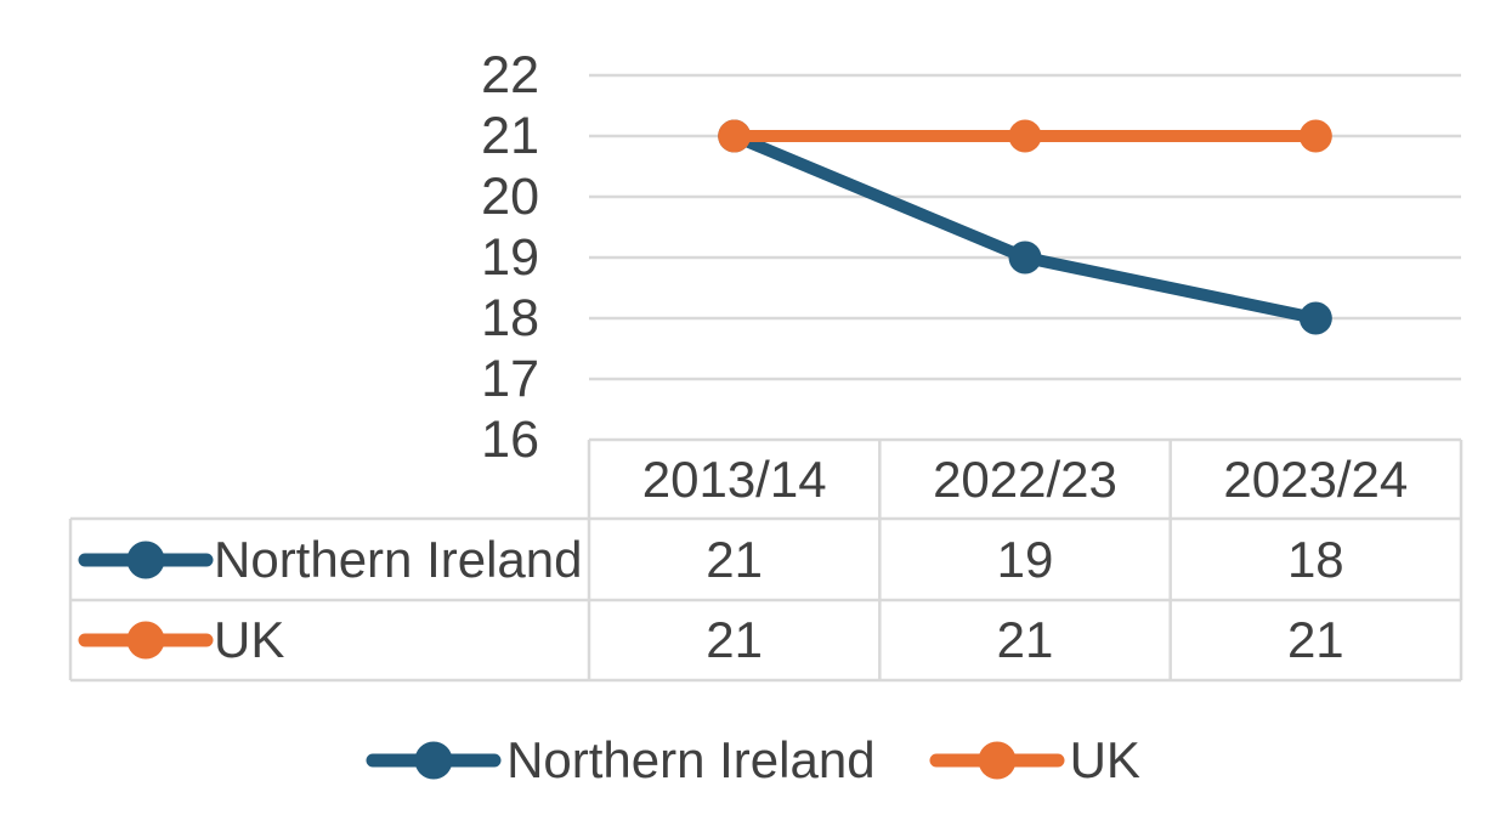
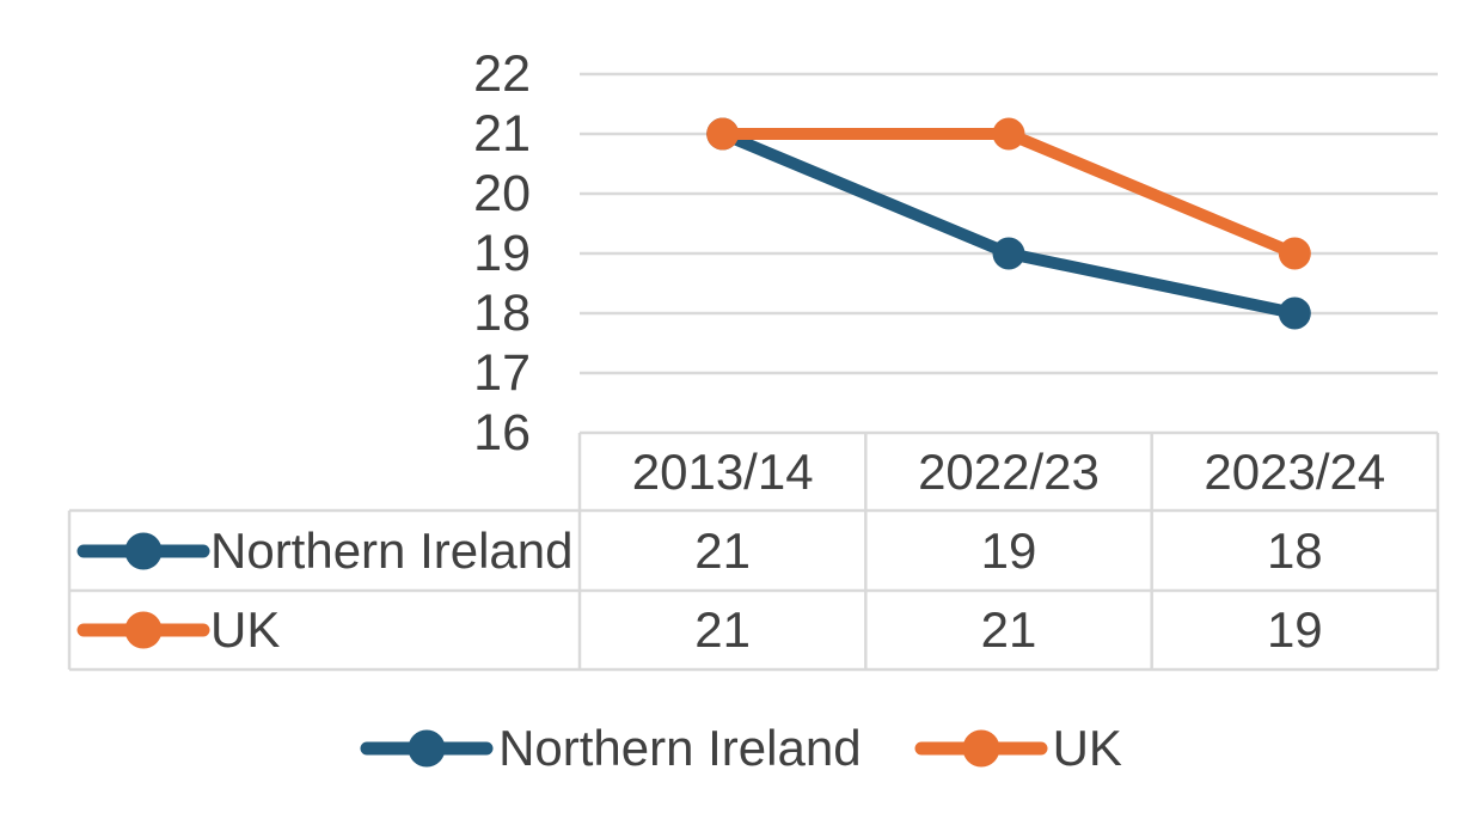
UK/2023/24: 21 -> 19
